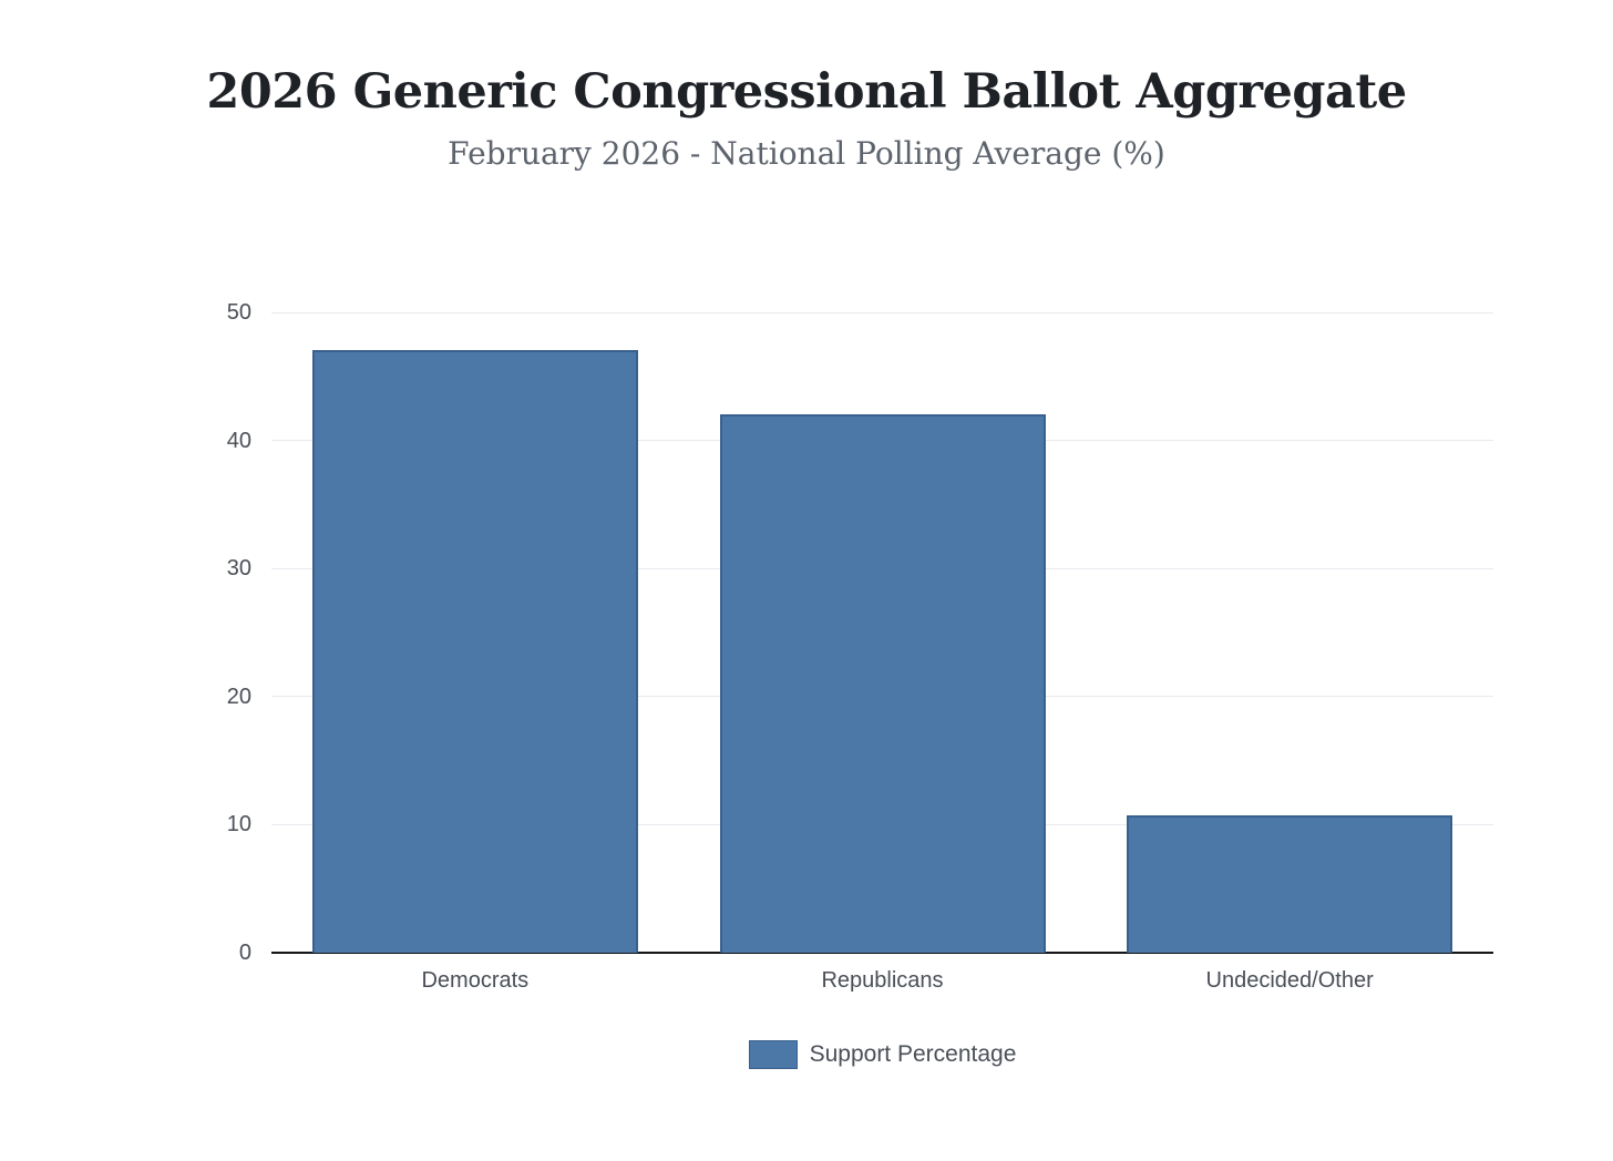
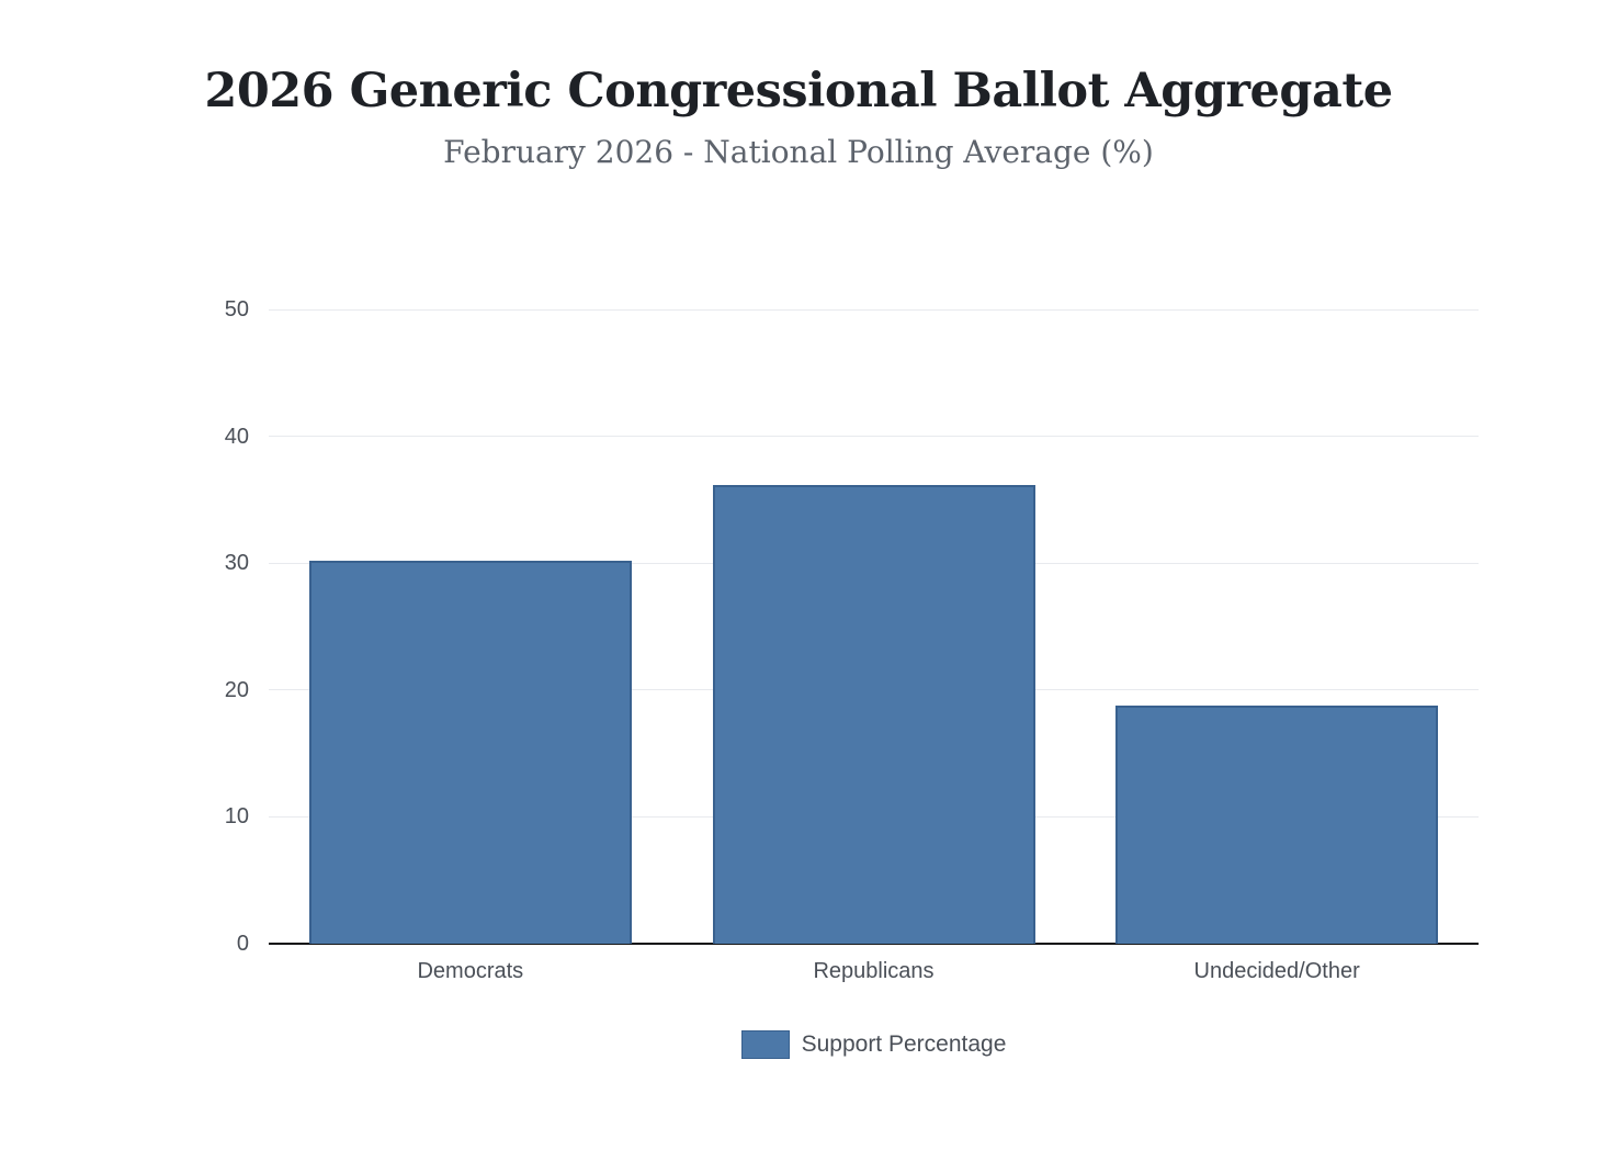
Democrats: 47.1 -> 30.2
Republicans: 42.0 -> 36.2
Undecided/Other: 10.7 -> 18.8
